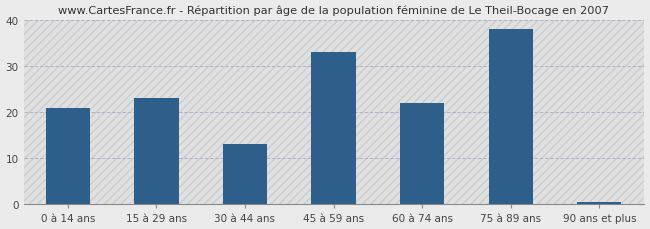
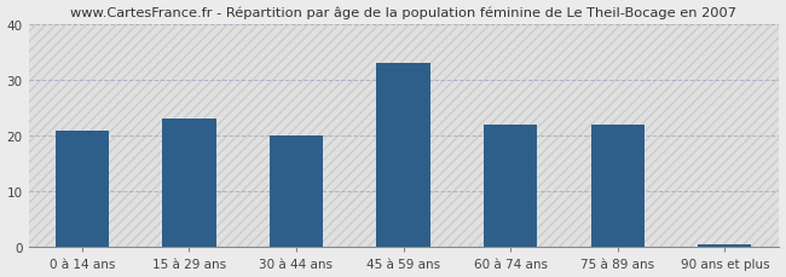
30 à 44 ans: 13.0 -> 20.0
75 à 89 ans: 38.0 -> 22.0
